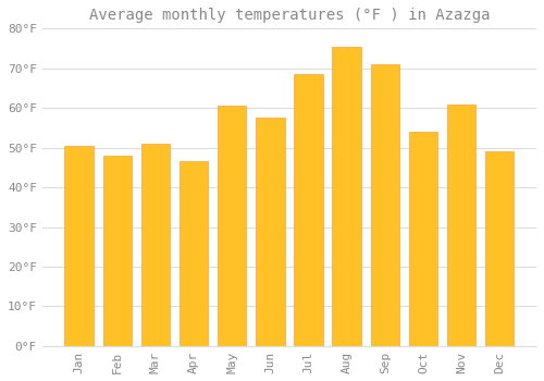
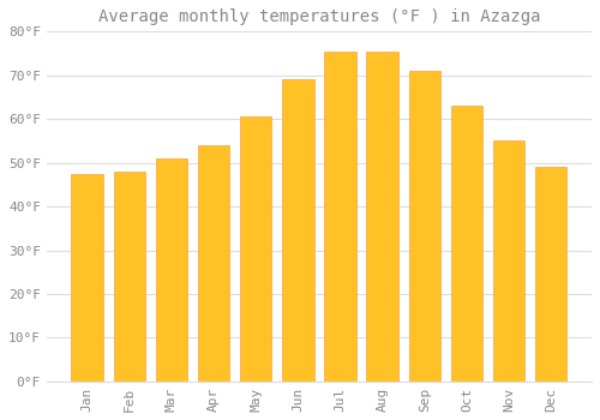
Jan: 50.5°F -> 47.5°F
Apr: 46.5°F -> 54.0°F
Jun: 57.5°F -> 69.0°F
Jul: 68.5°F -> 75.5°F
Oct: 54.0°F -> 63.0°F
Nov: 61.0°F -> 55.0°F
